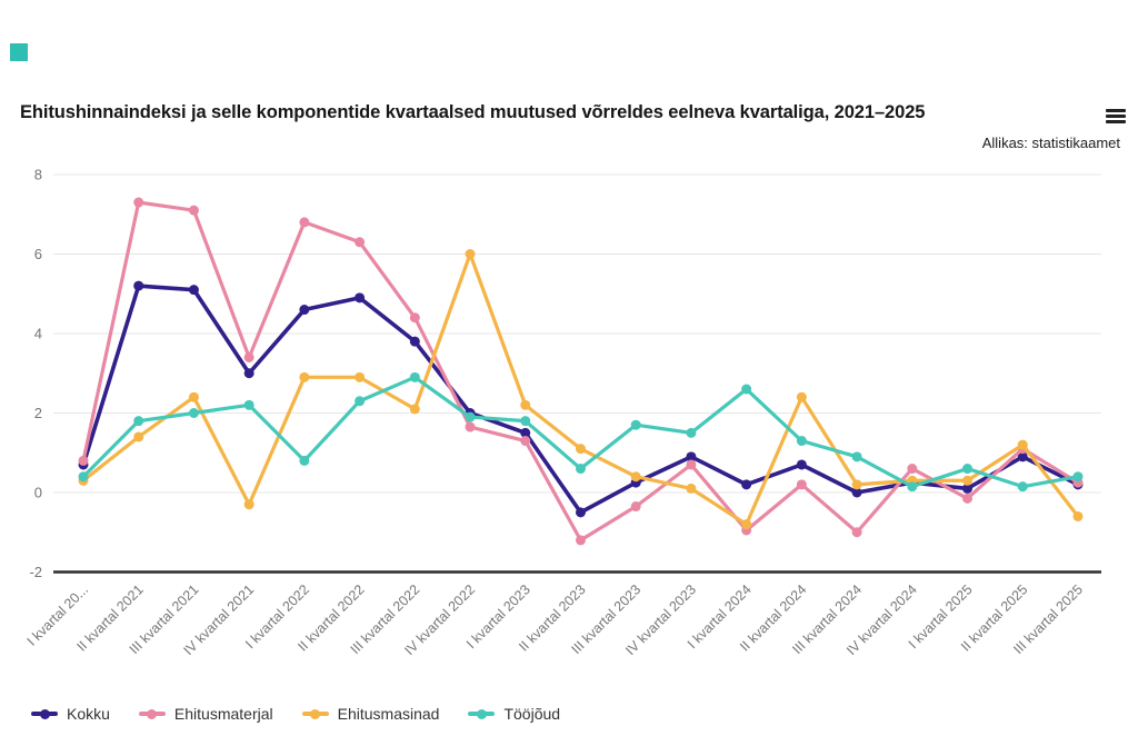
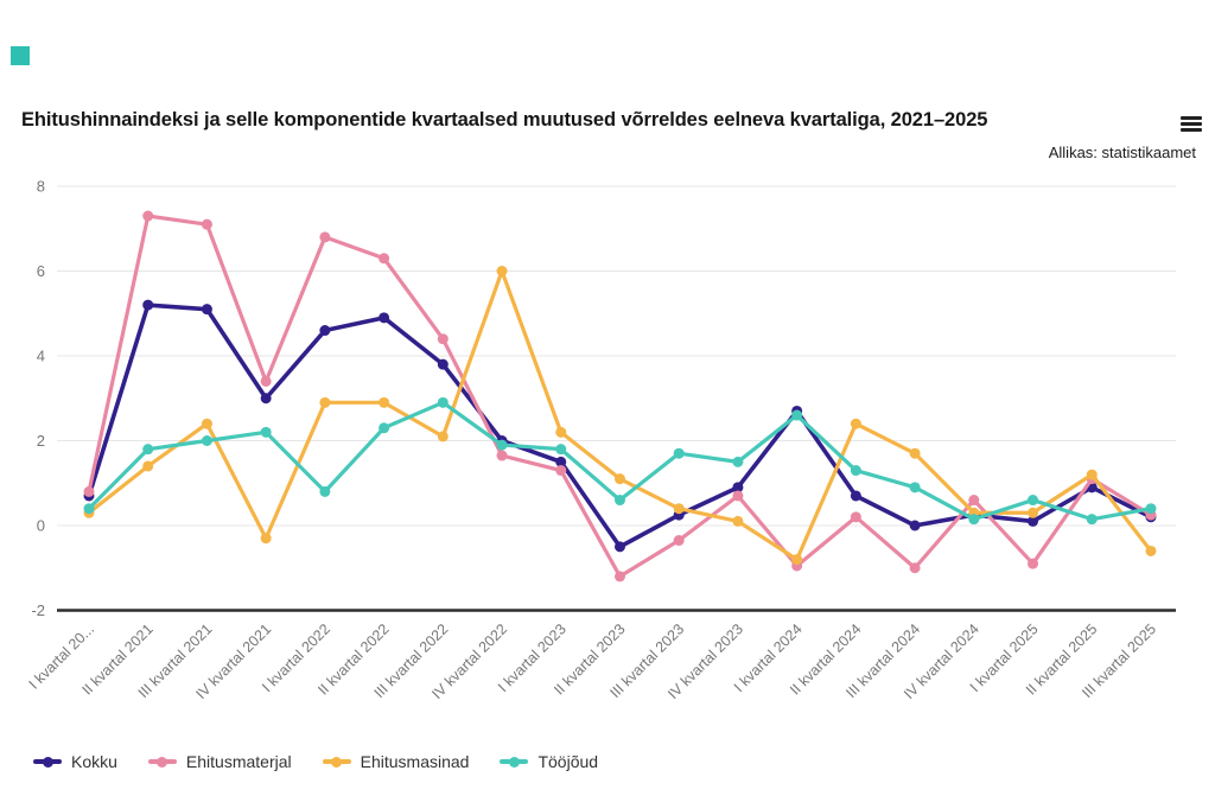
Kokku/I kvartal 2024: 0.2 -> 2.7
Ehitusmasinad/III kvartal 2024: 0.2 -> 1.7
Ehitusmaterjal/I kvartal 2025: -0.1 -> -0.9
